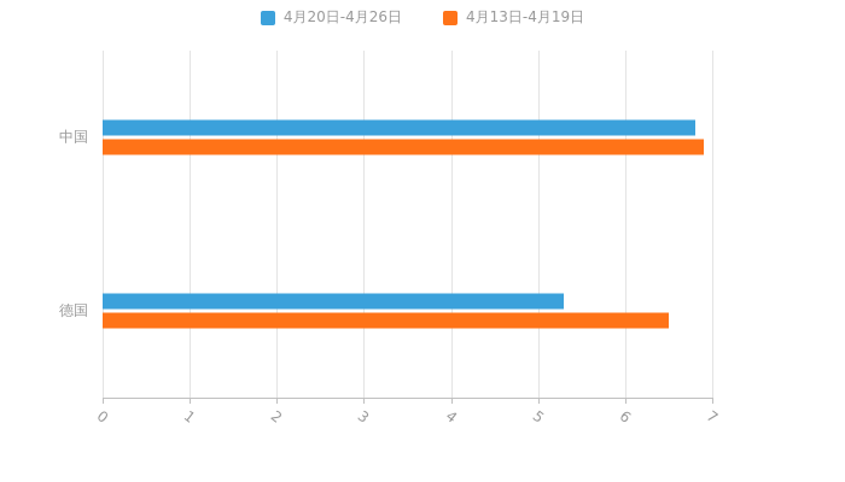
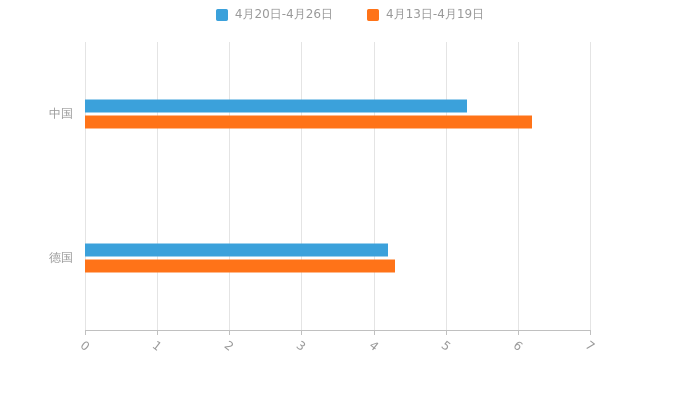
4月20日-4月26日/中国: 6.8 -> 5.3
4月13日-4月19日/中国: 6.9 -> 6.2
4月20日-4月26日/德国: 5.3 -> 4.2
4月13日-4月19日/德国: 6.5 -> 4.3
